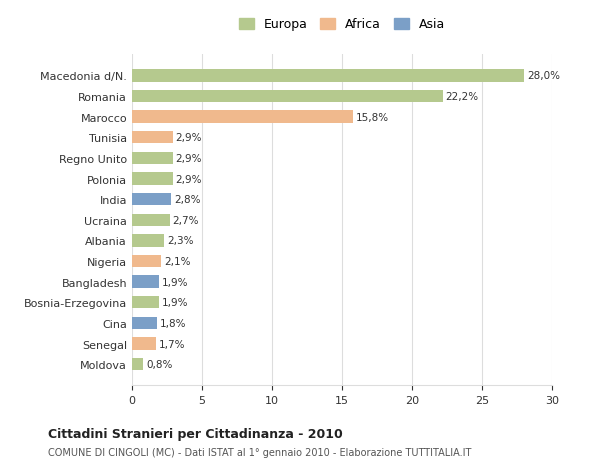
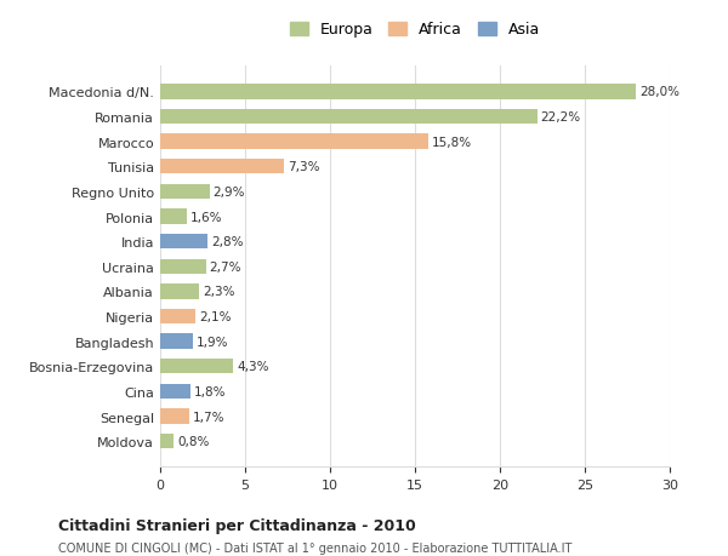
Tunisia: 2,9% -> 7,3%
Polonia: 2,9% -> 1,6%
Bosnia-Erzegovina: 1,9% -> 4,3%
